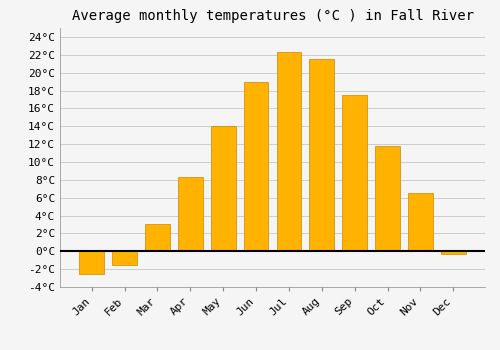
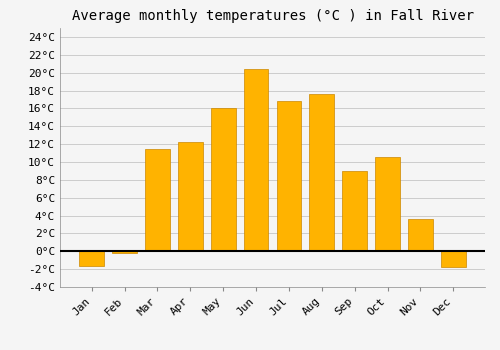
Jan: -2.5°C -> -1.6°C
Feb: -1.5°C -> -0.2°C
Mar: 3.0°C -> 11.4°C
Apr: 8.3°C -> 12.2°C
May: 14.0°C -> 16.0°C
Jun: 19.0°C -> 20.4°C
Jul: 22.3°C -> 16.8°C
Aug: 21.5°C -> 17.6°C
Sep: 17.5°C -> 9.0°C
Oct: 11.8°C -> 10.6°C
Nov: 6.5°C -> 3.6°C
Dec: -0.3°C -> -1.8°C
